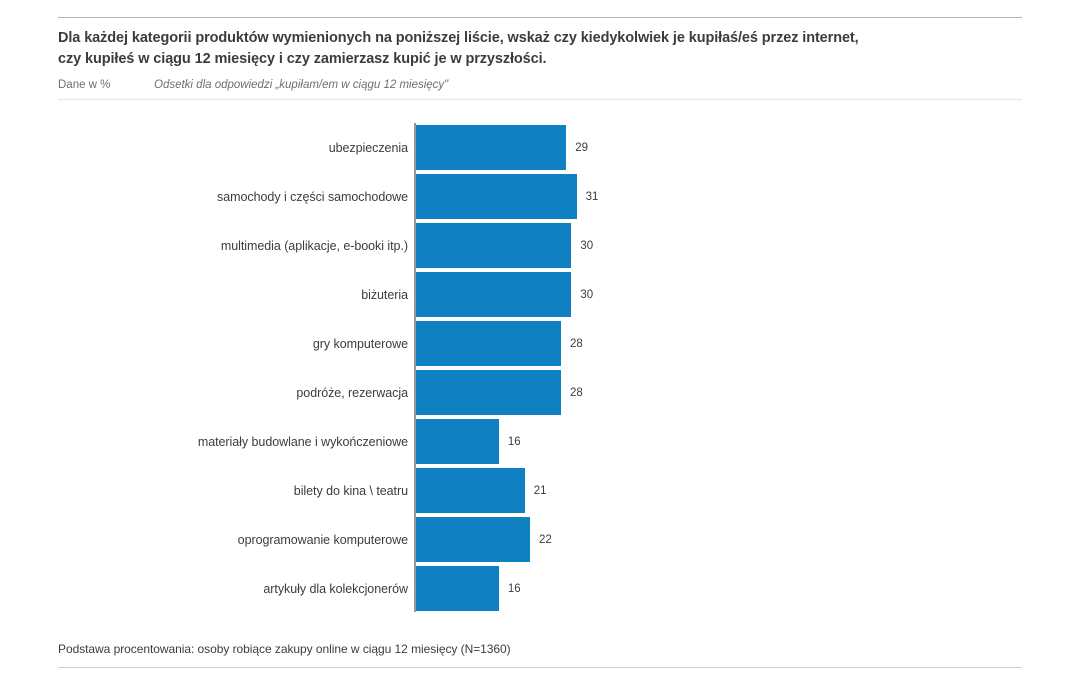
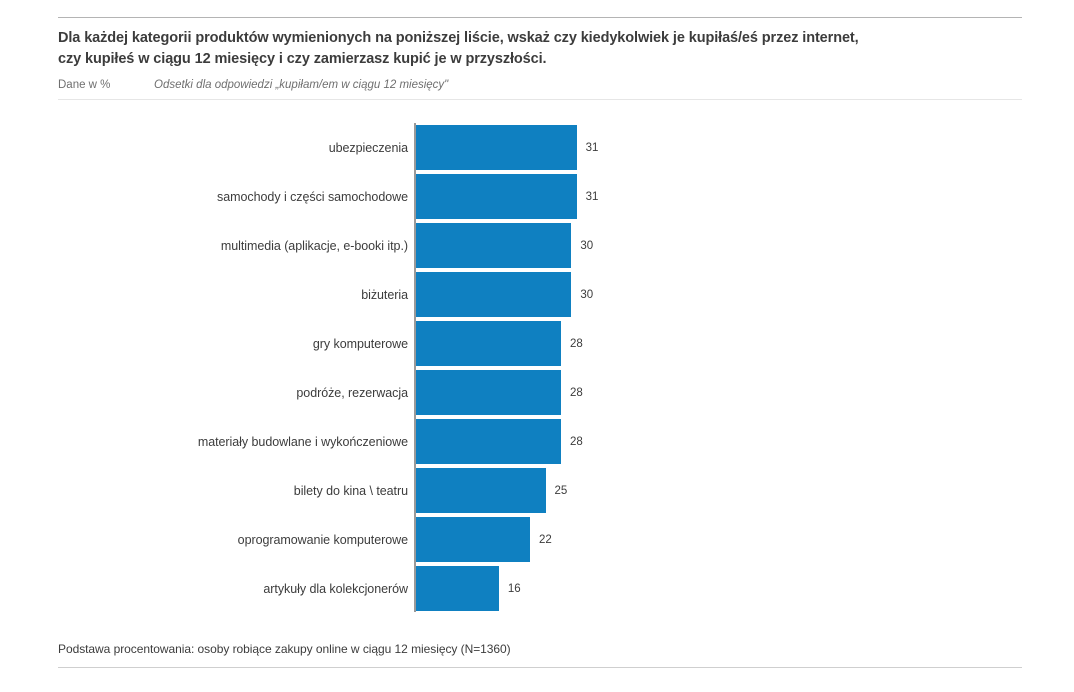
ubezpieczenia: 29 -> 31
materiały budowlane i wykończeniowe: 16 -> 28
bilety do kina \ teatru: 21 -> 25
